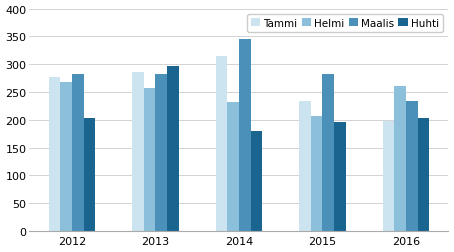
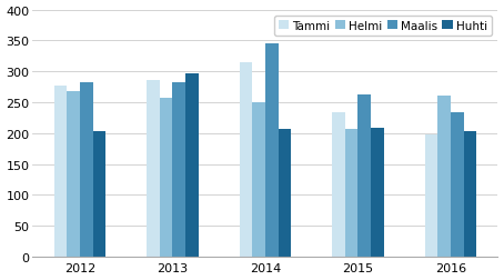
Helmi/2014: 232 -> 249
Huhti/2014: 180 -> 206
Maalis/2015: 282 -> 262
Huhti/2015: 196 -> 209
